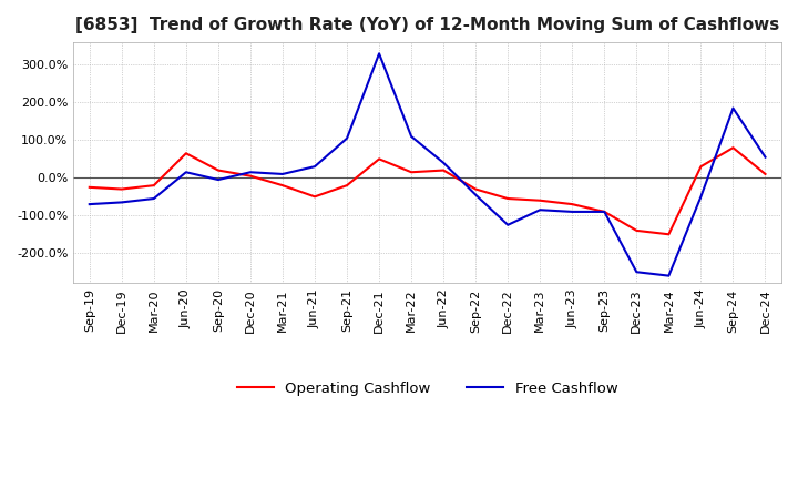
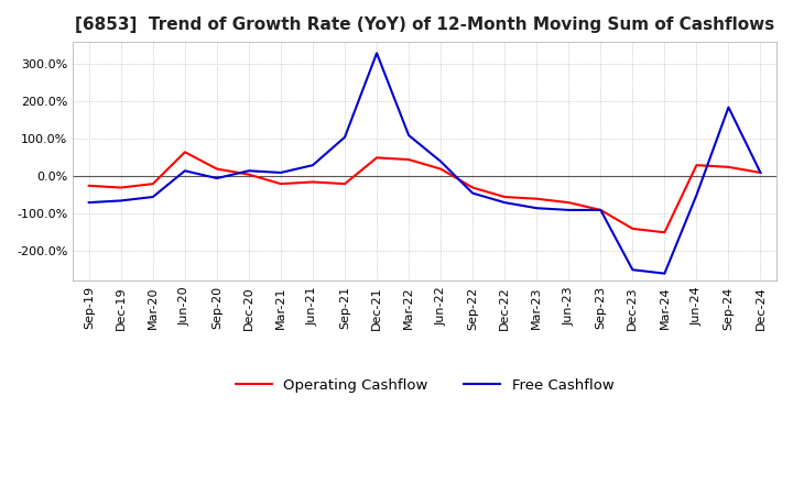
Operating Cashflow/Jun-21: -50% -> -15%
Operating Cashflow/Mar-22: 15% -> 45%
Free Cashflow/Dec-22: -125% -> -70%
Operating Cashflow/Sep-24: 80% -> 25%
Free Cashflow/Dec-24: 55% -> 10%
